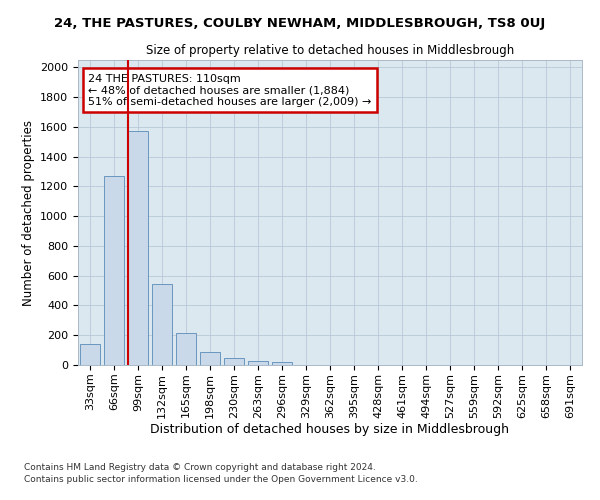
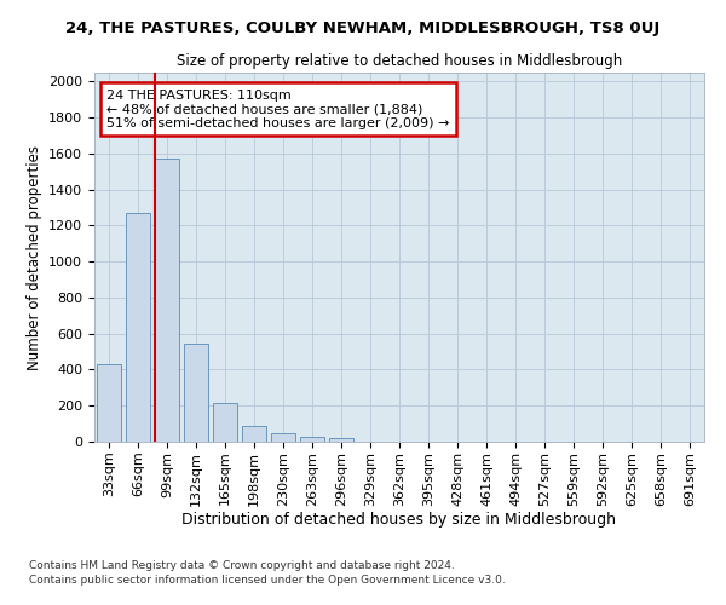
33sqm: 140 -> 430
